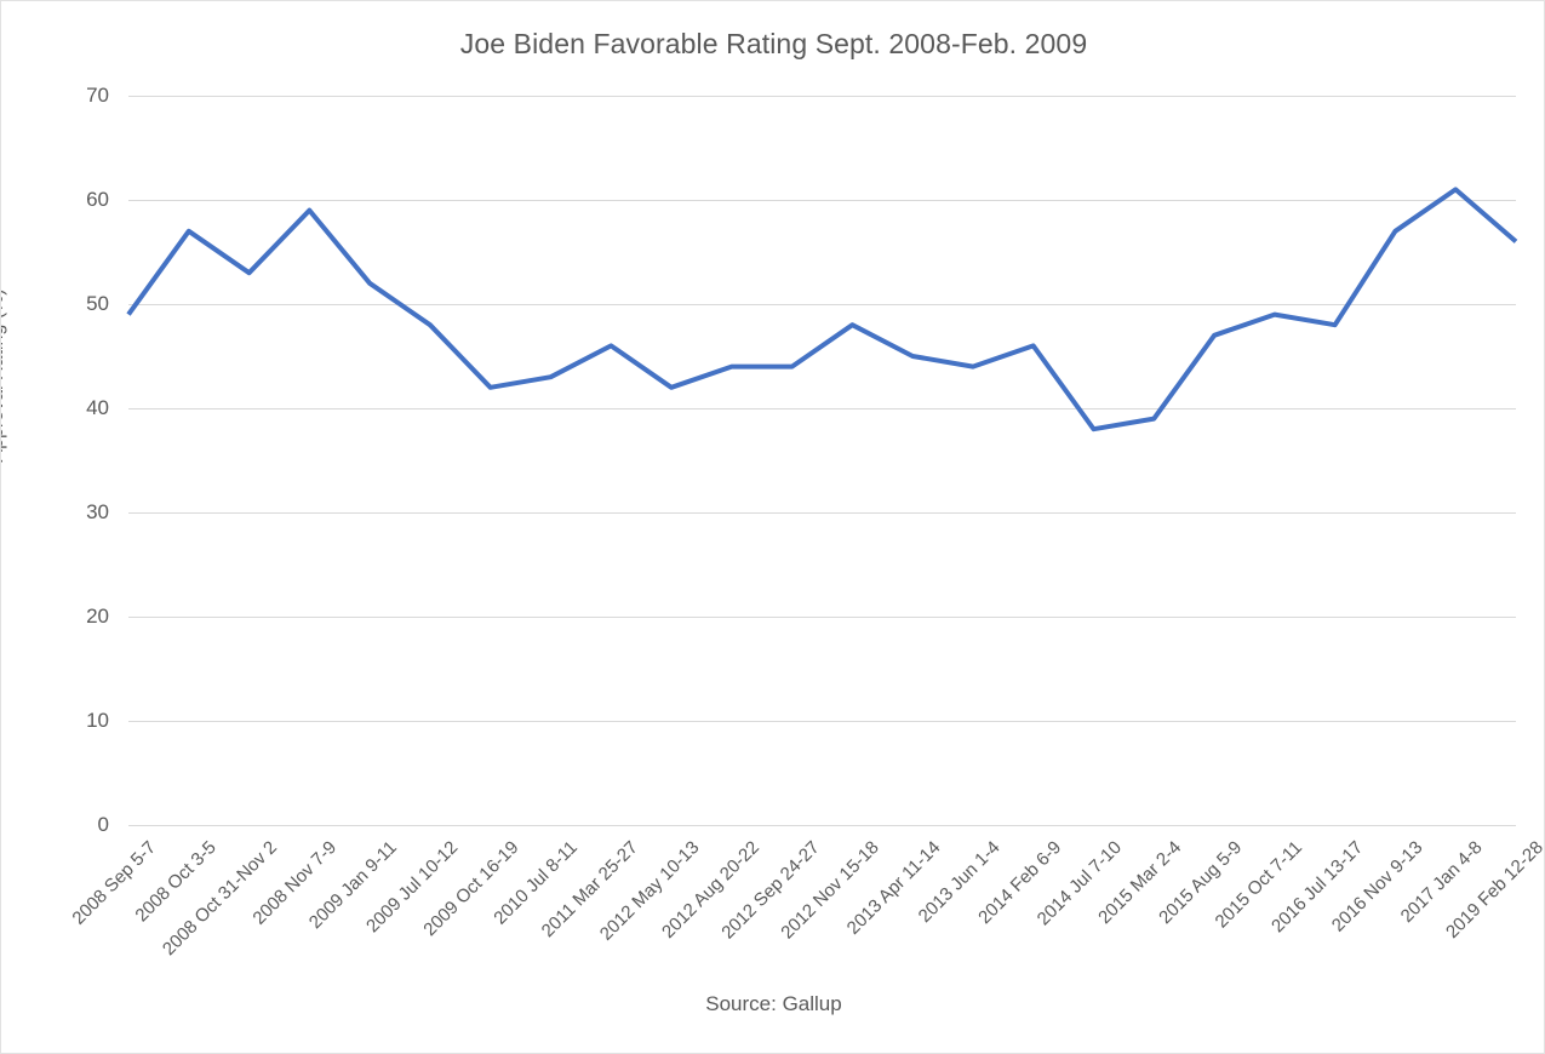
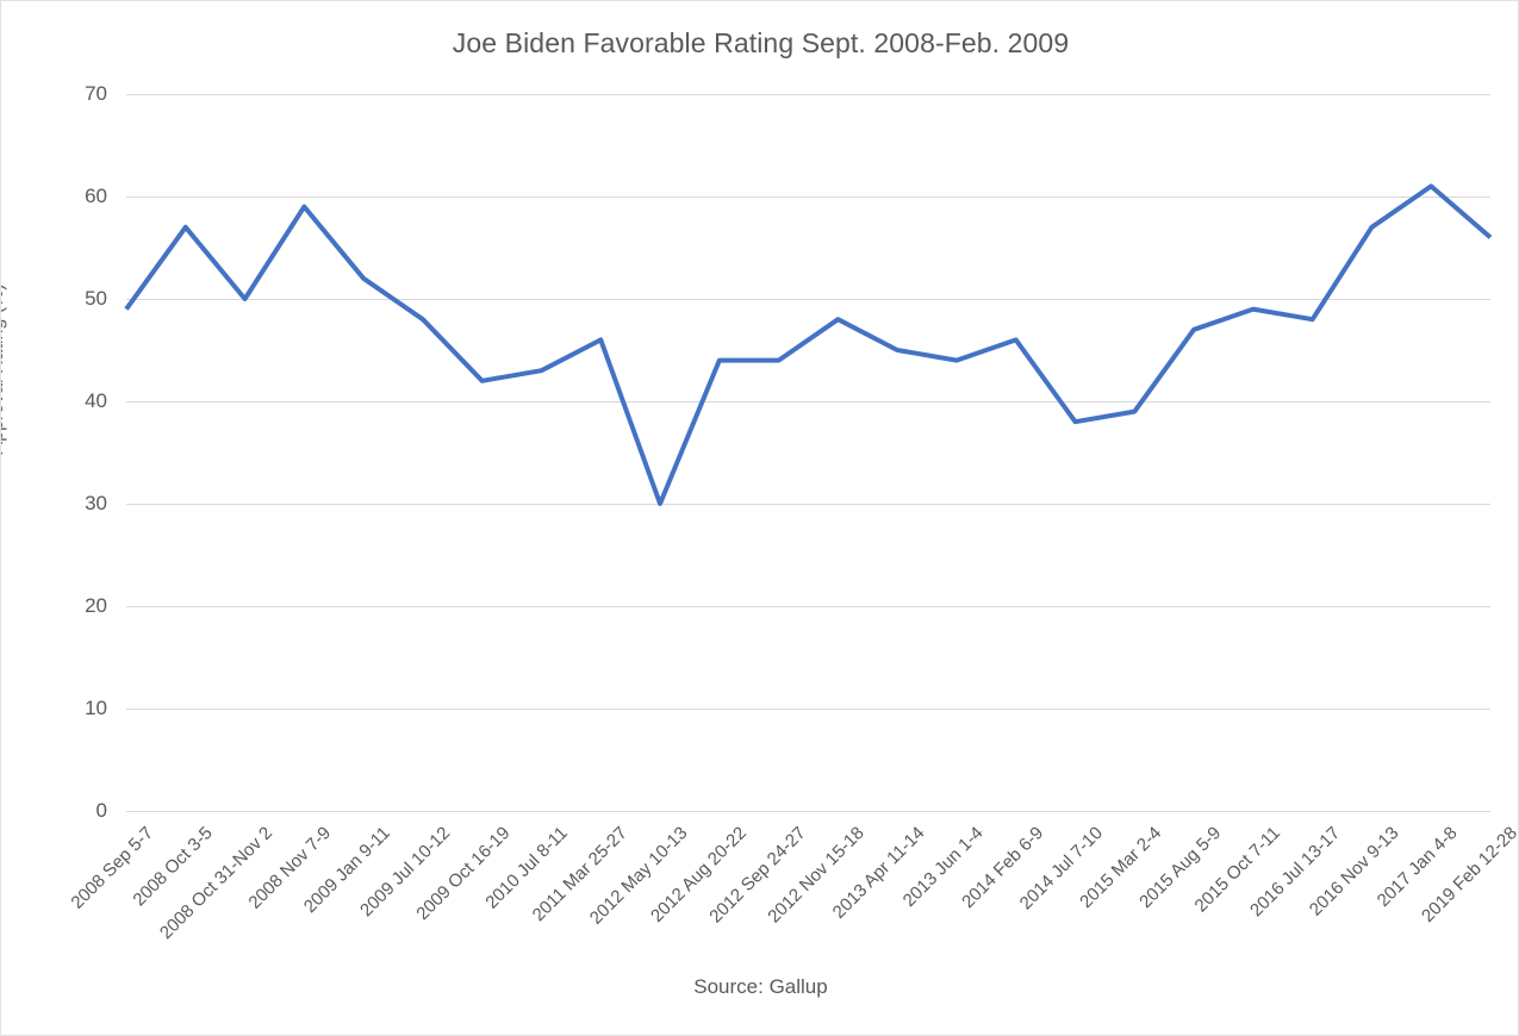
2008 Oct 31-Nov 2: 53 -> 50
2012 May 10-13: 42 -> 30
